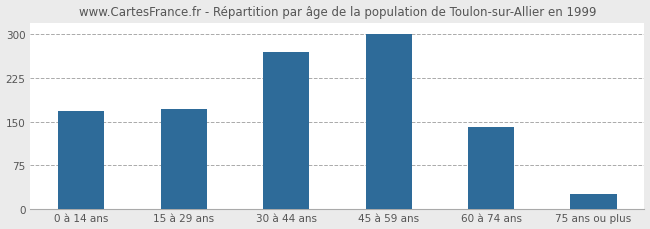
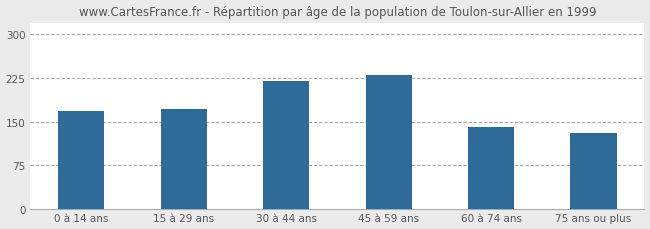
30 à 44 ans: 270 -> 220
45 à 59 ans: 300 -> 230
75 ans ou plus: 25 -> 130
